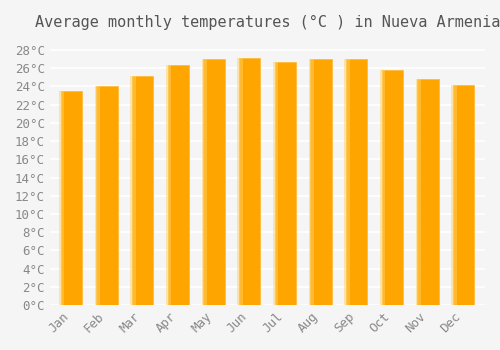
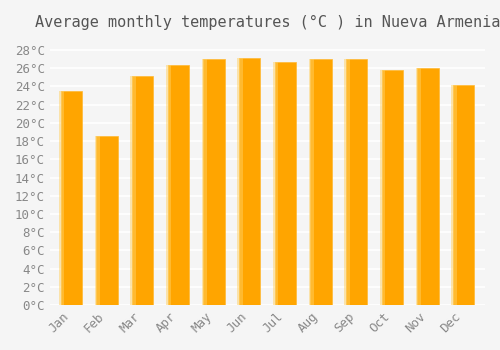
Feb: 24.0°C -> 18.6°C
Nov: 24.8°C -> 26.0°C
